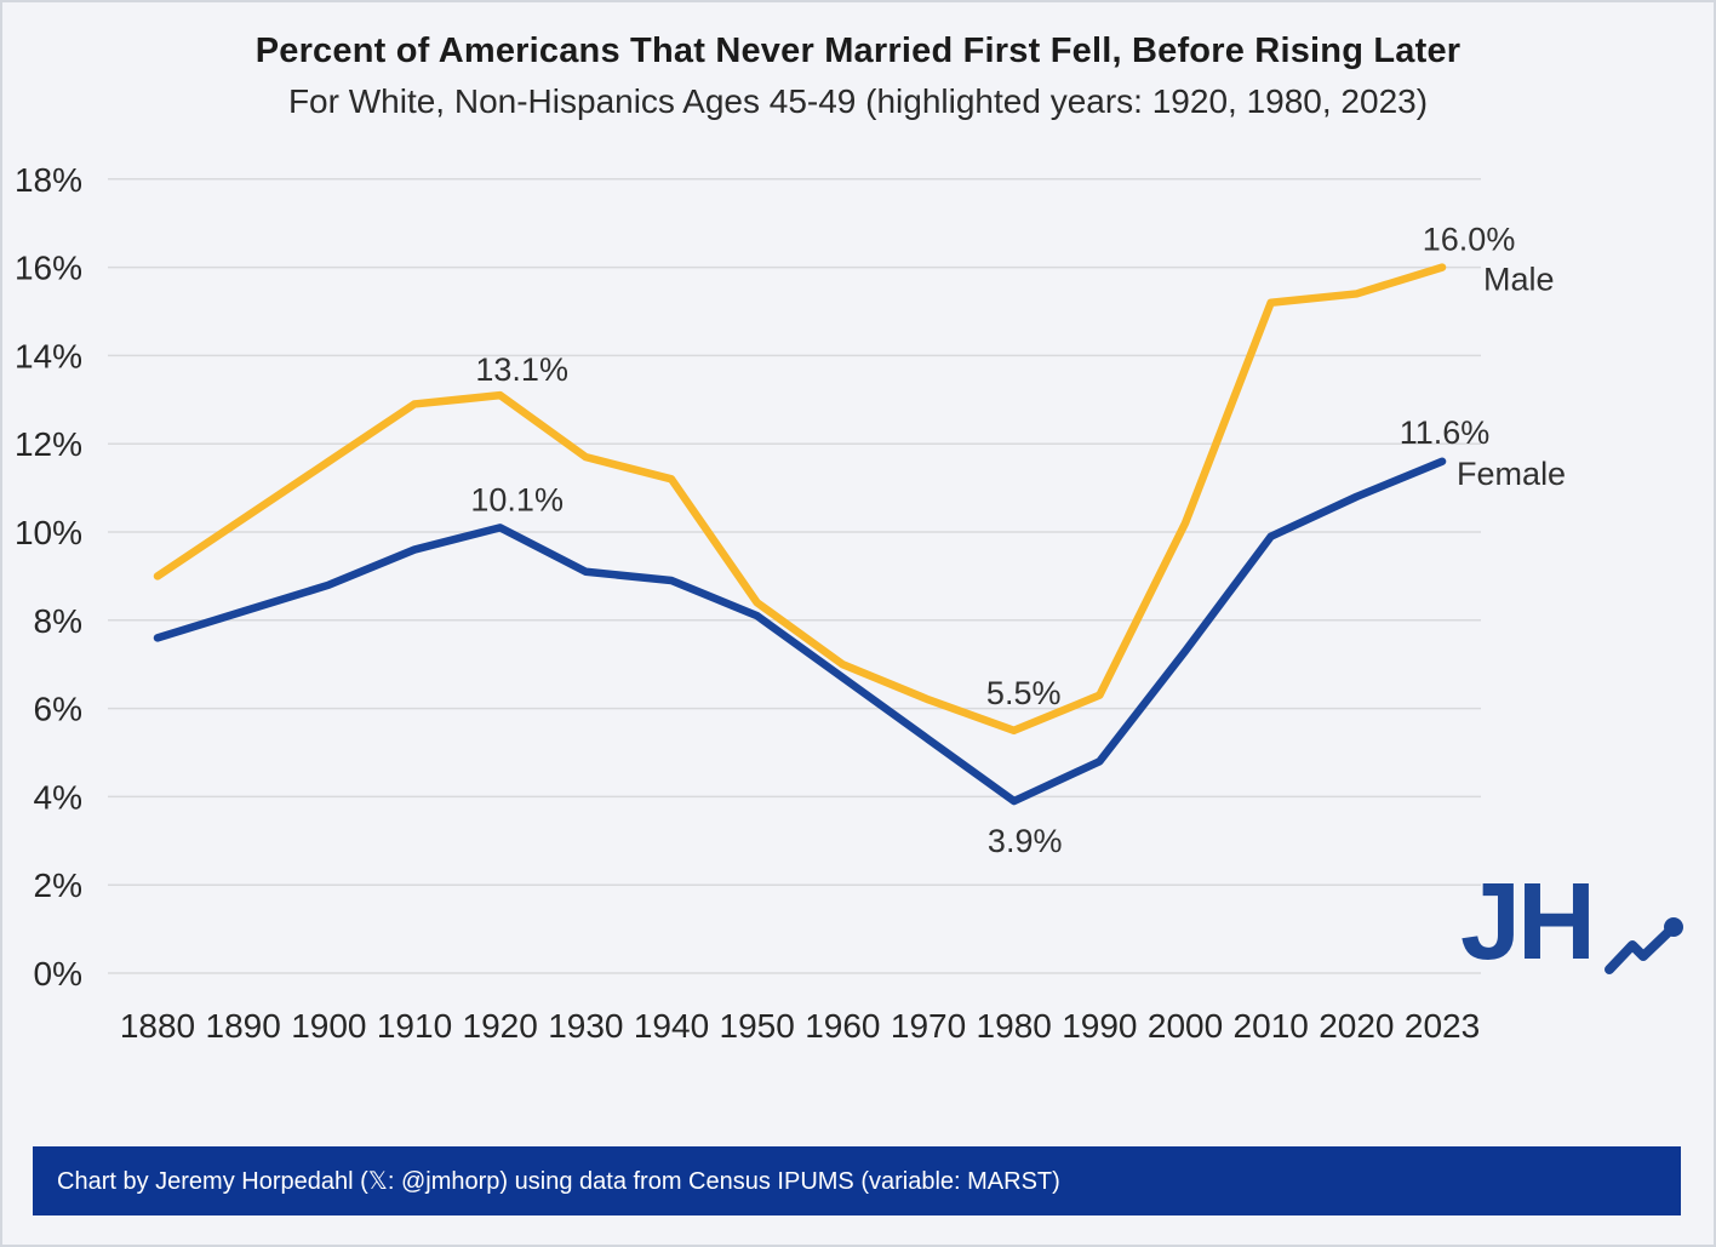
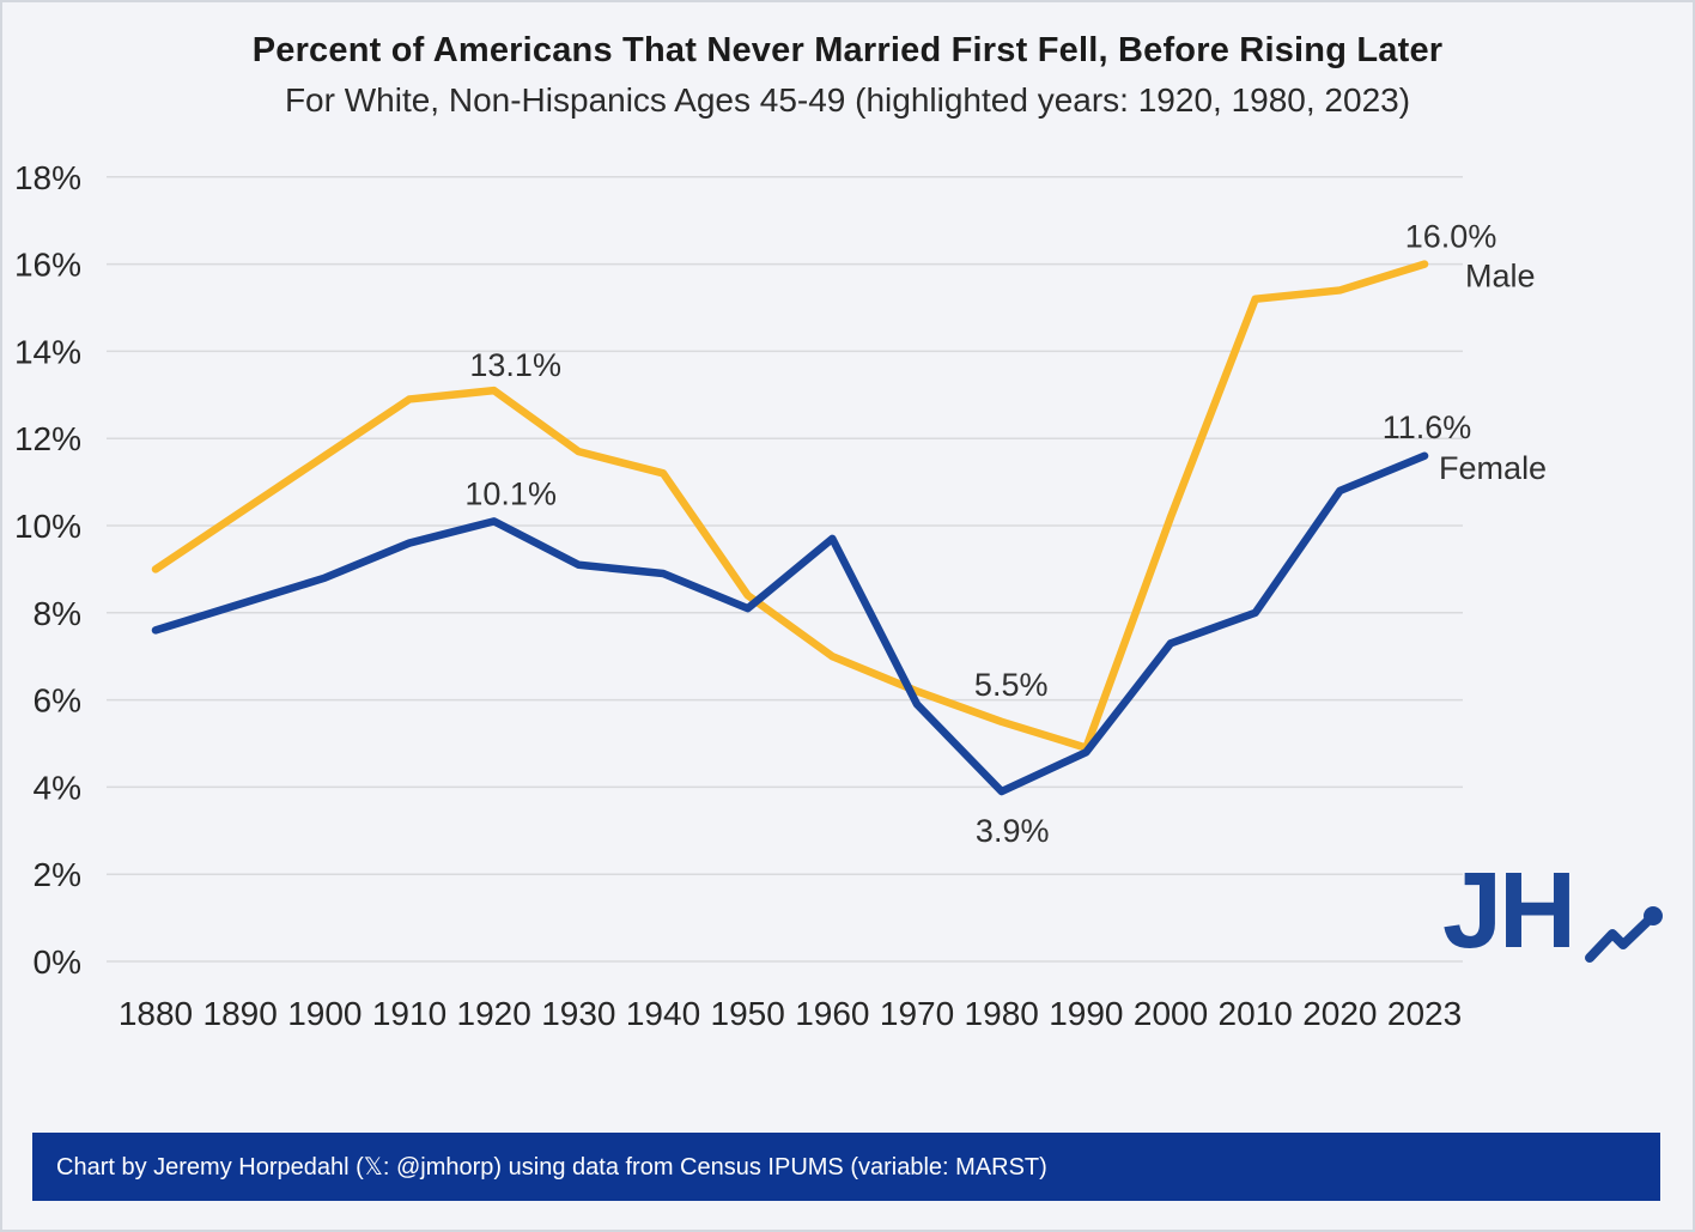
Female/1960: 6.7% -> 9.7%
Female/1970: 5.3% -> 5.9%
Male/1990: 6.3% -> 4.9%
Female/2010: 9.9% -> 8.0%
